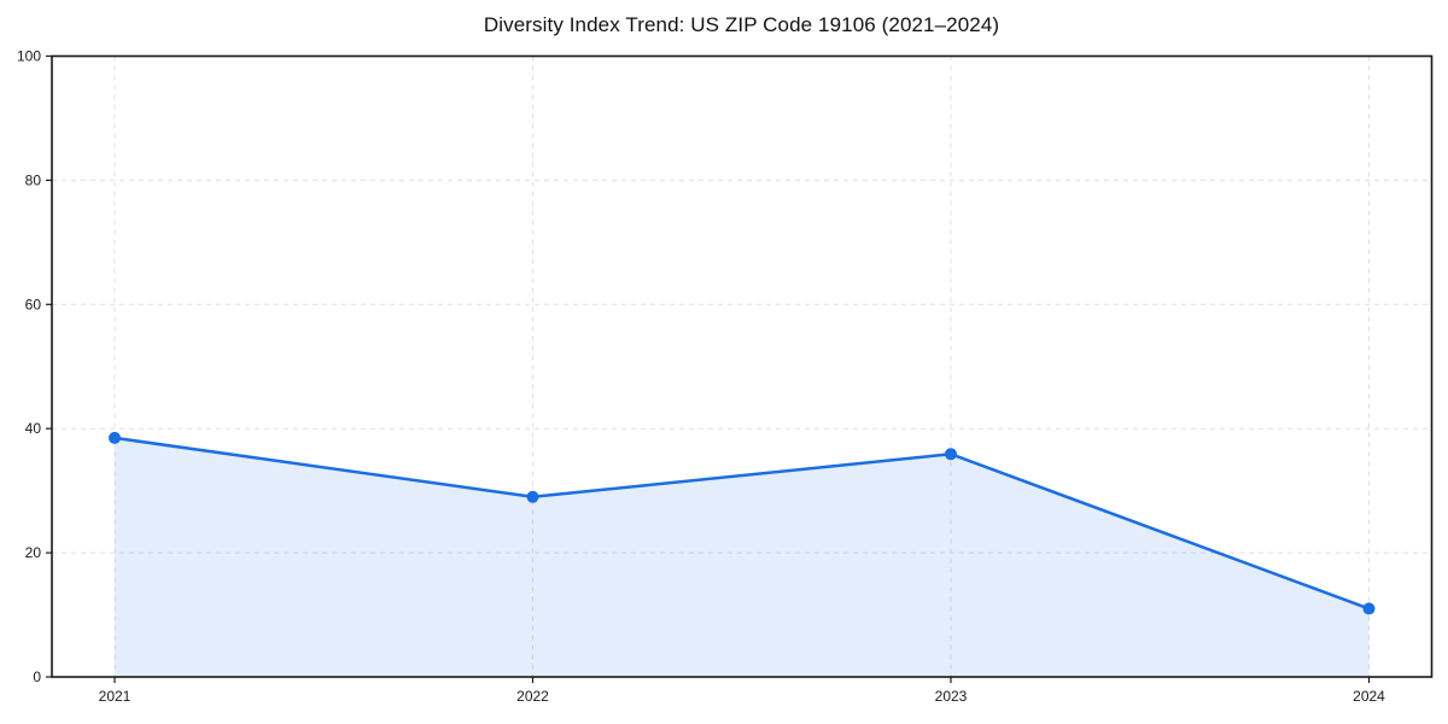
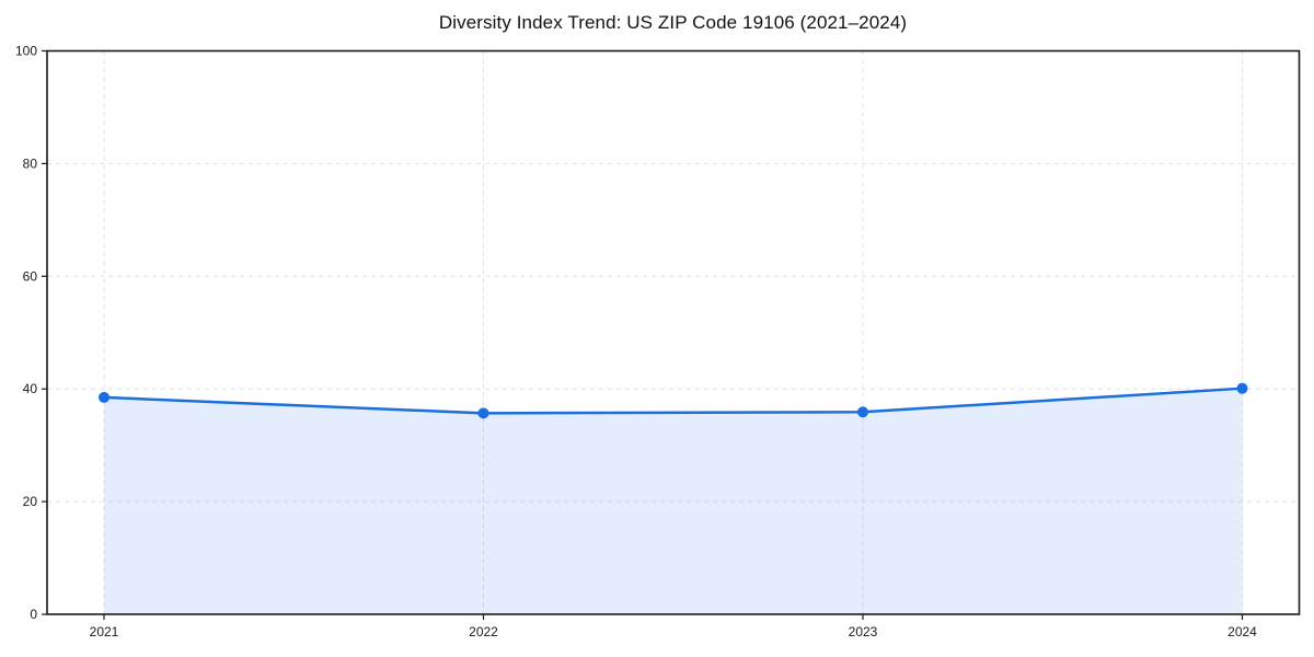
2022: 29 -> 36
2024: 11 -> 40
